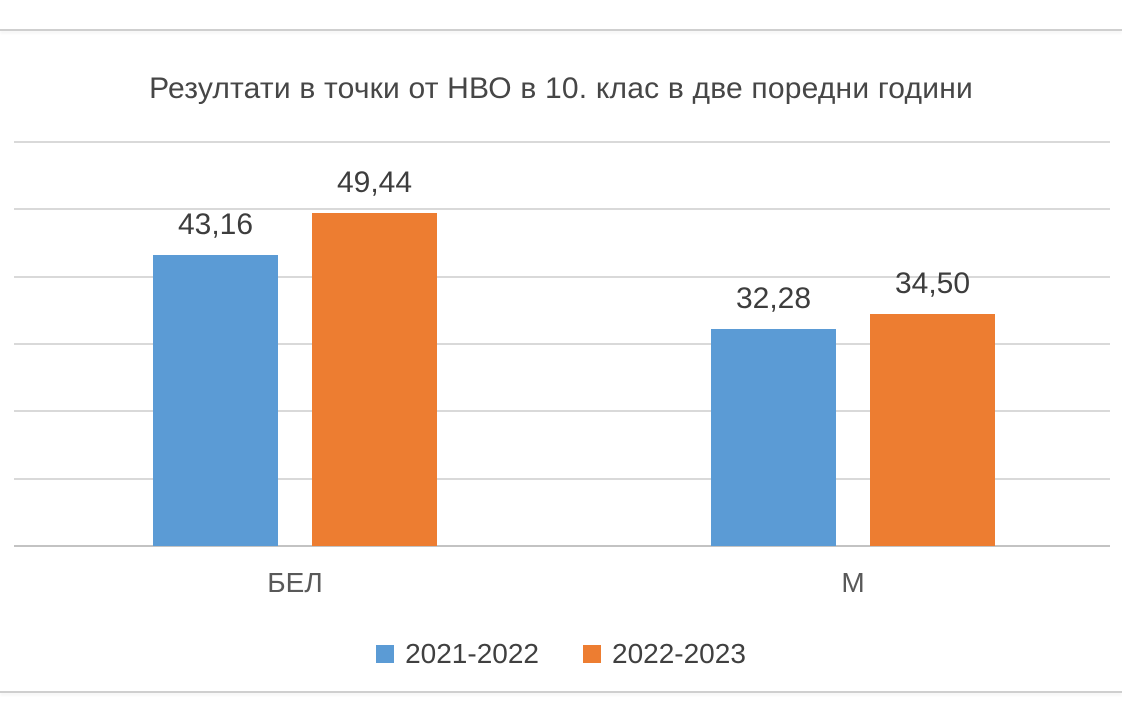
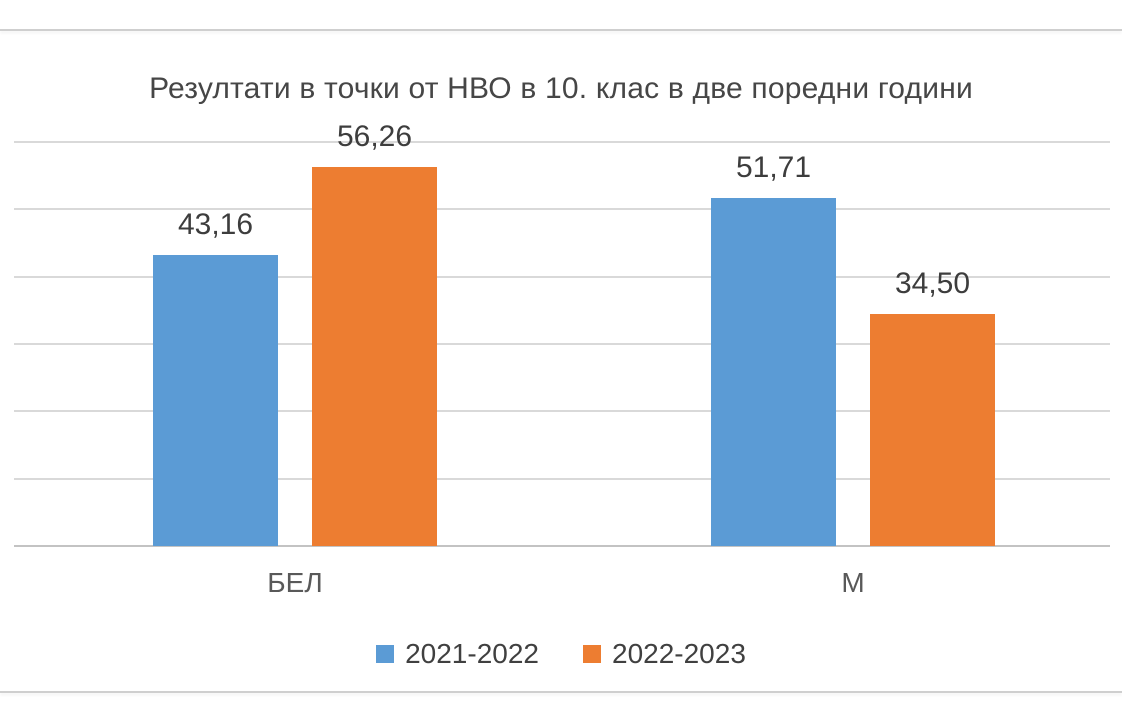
2022-2023/БЕЛ: 49,44 -> 56,26
2021-2022/М: 32,28 -> 51,71
